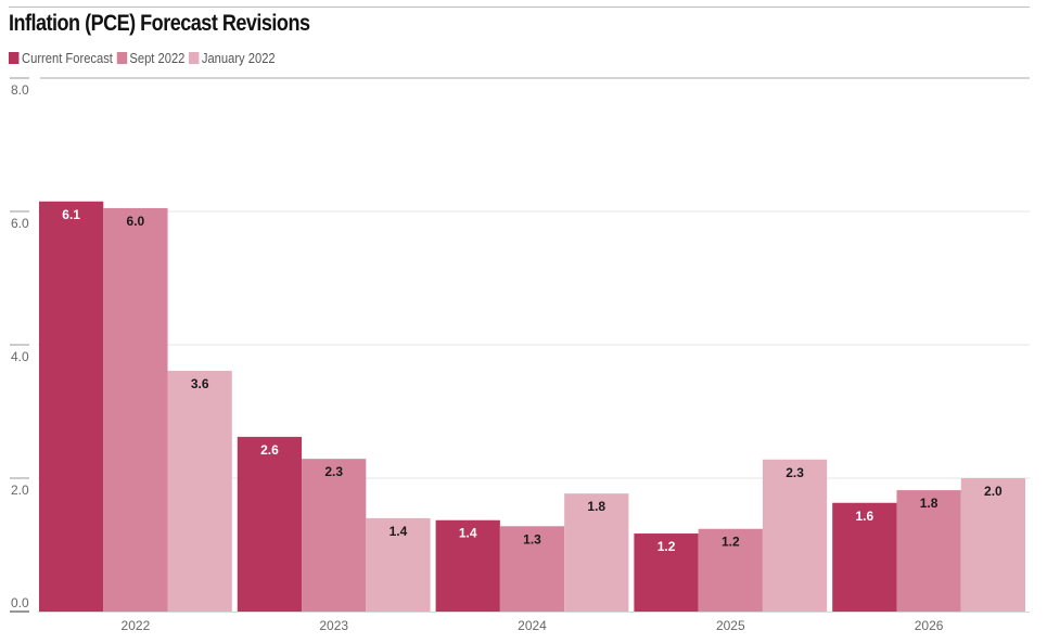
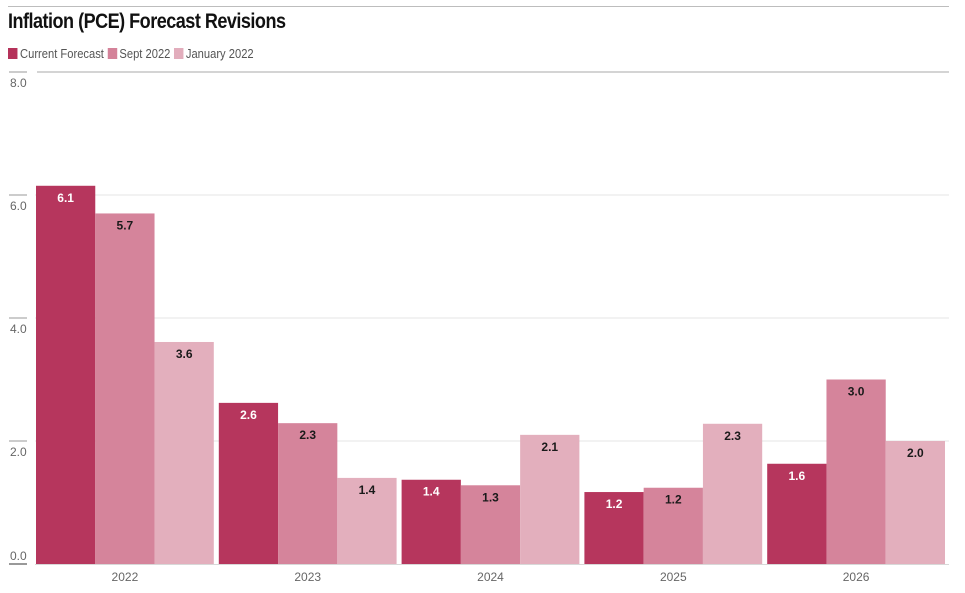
Sept 2022/2022: 6.0 -> 5.7
January 2022/2024: 1.8 -> 2.1
Sept 2022/2026: 1.8 -> 3.0
